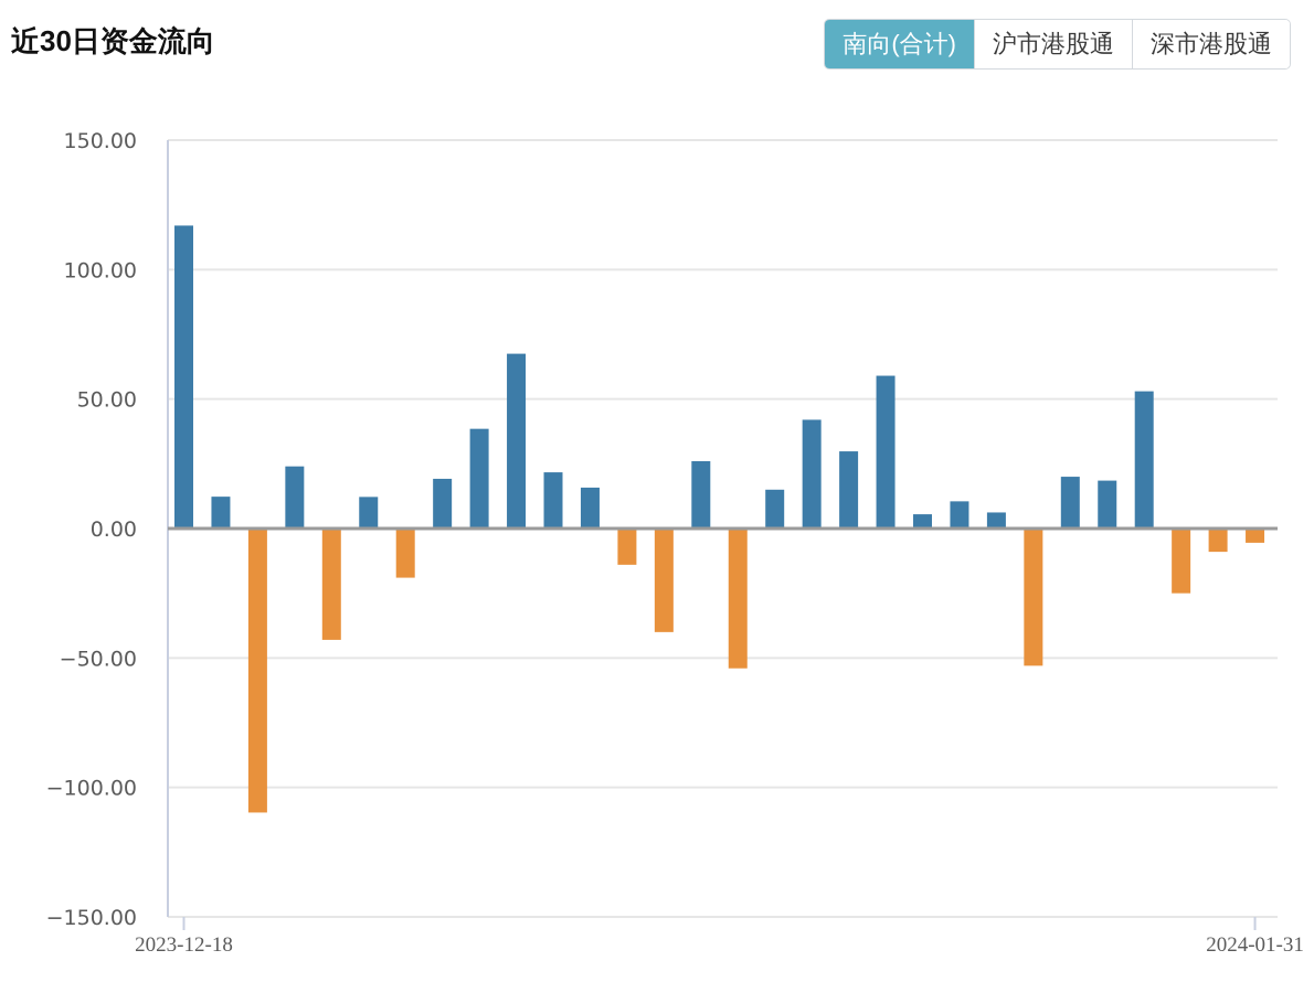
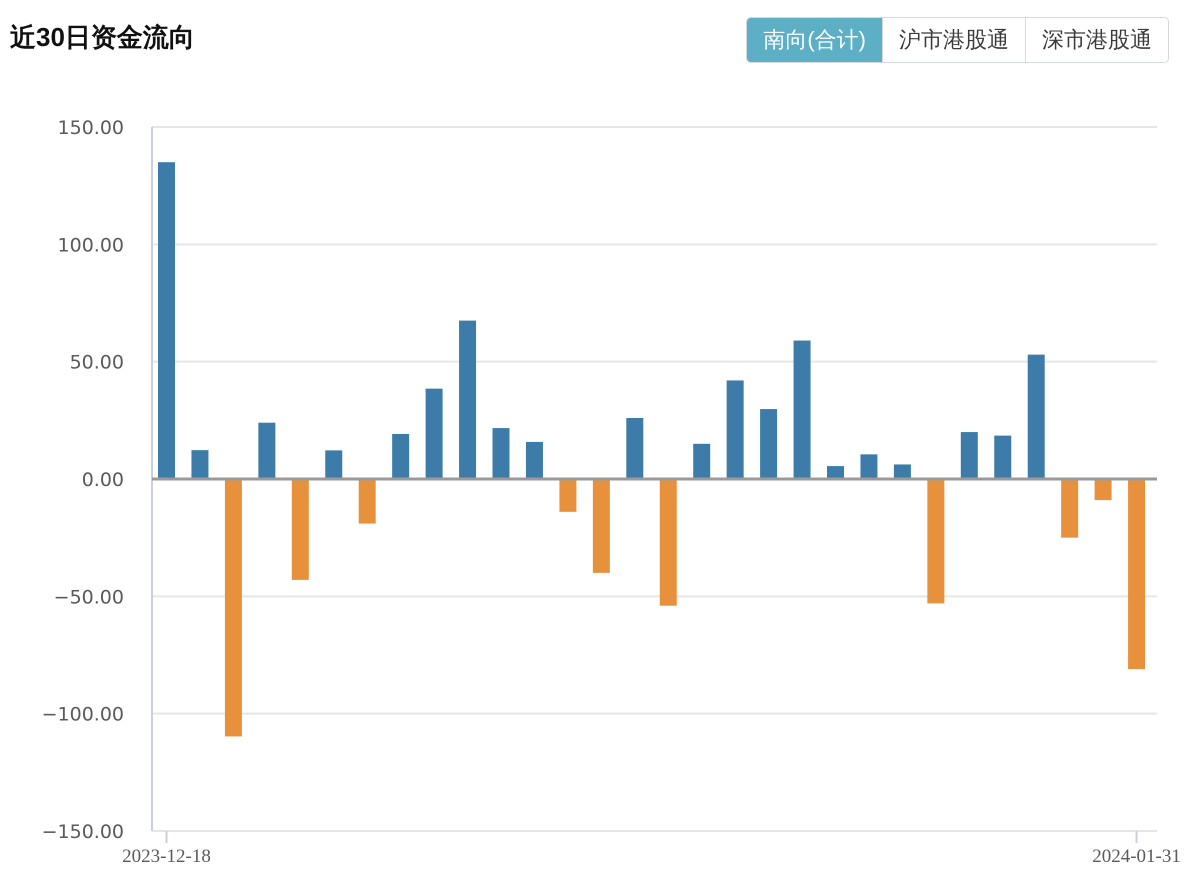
2023-12-18: 117 -> 135
2024-01-31: -6 -> -81
